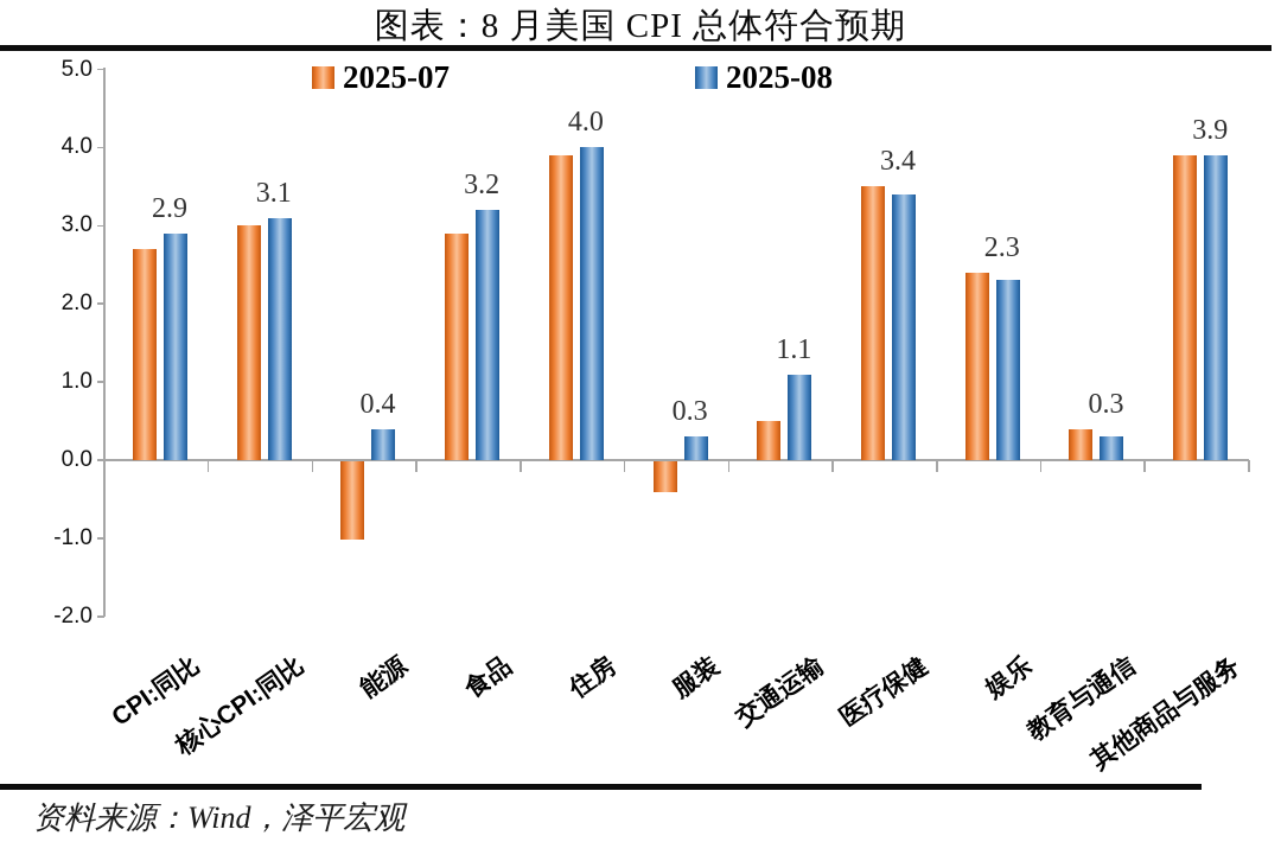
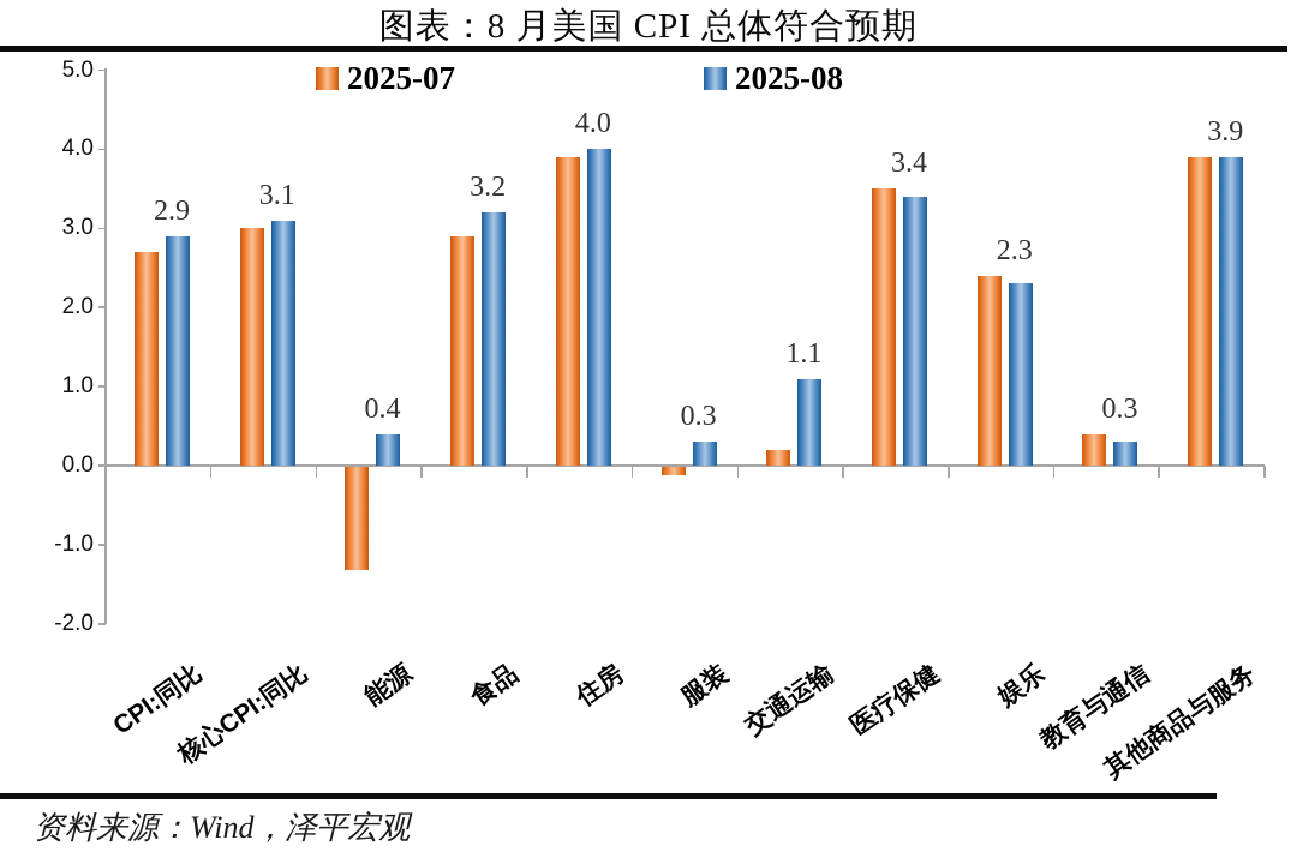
2025-07/能源: -1.0 -> -1.3
2025-07/服装: -0.4 -> -0.1
2025-07/交通运输: 0.5 -> 0.2
